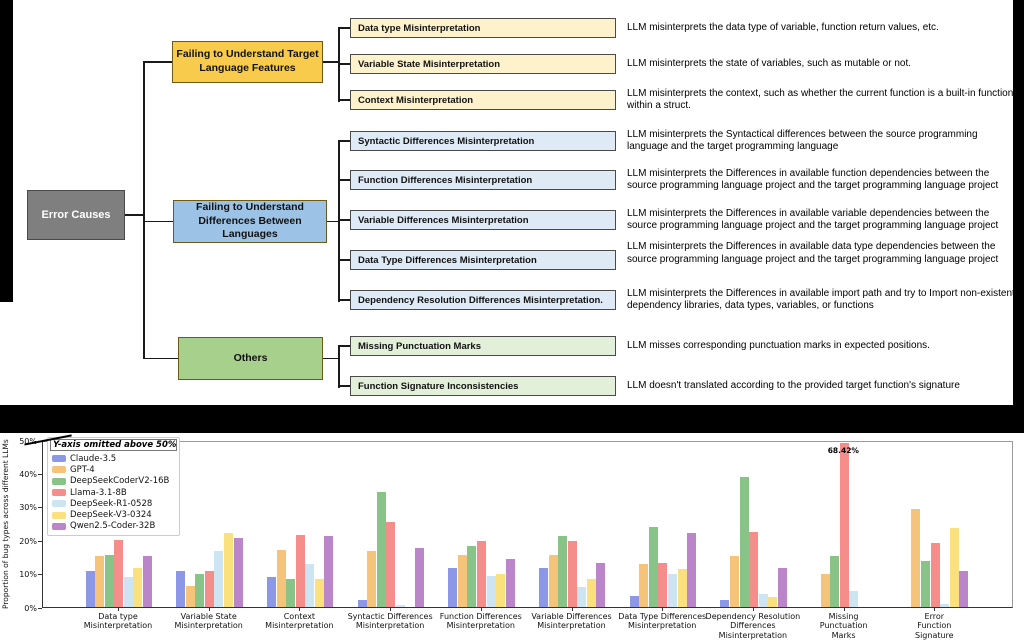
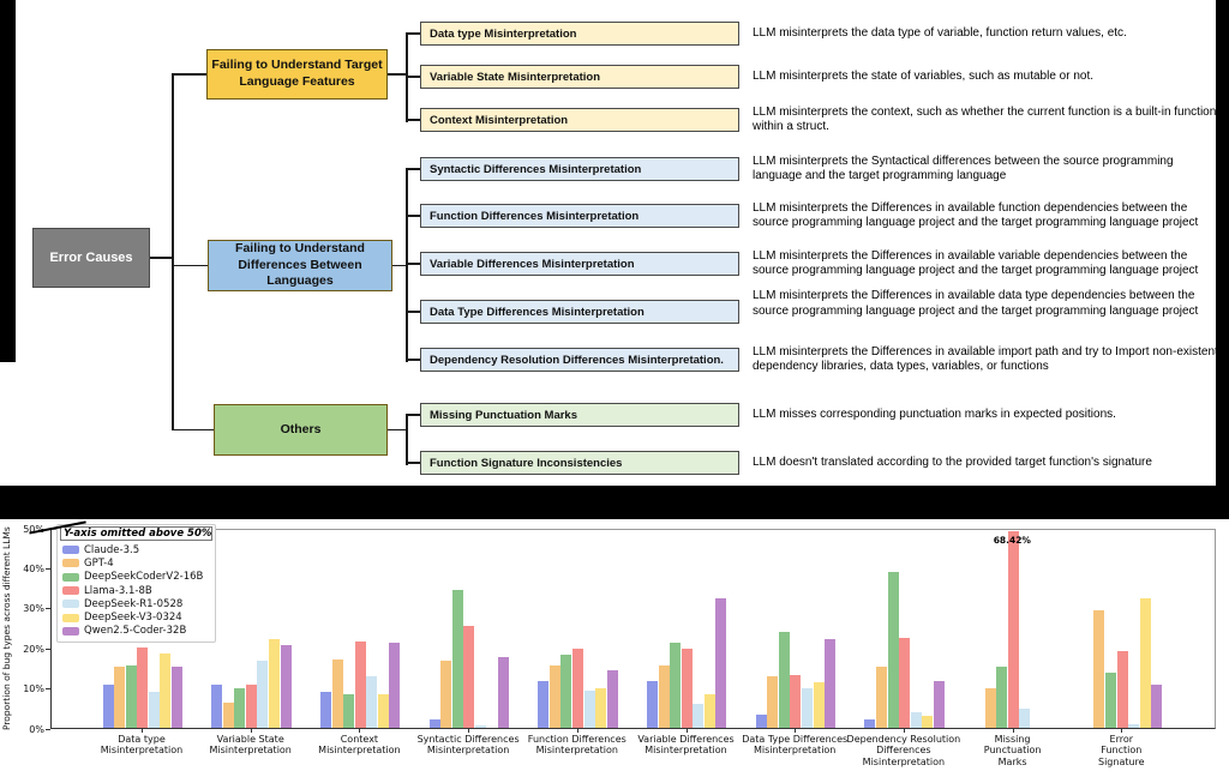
DeepSeek-V3-0324/Data type Misinterpretation: 12% -> 19%
Qwen2.5-Coder-32B/Variable Differences Misinterpretation: 14% -> 33%
DeepSeek-V3-0324/Error Function Signature: 24% -> 33%
